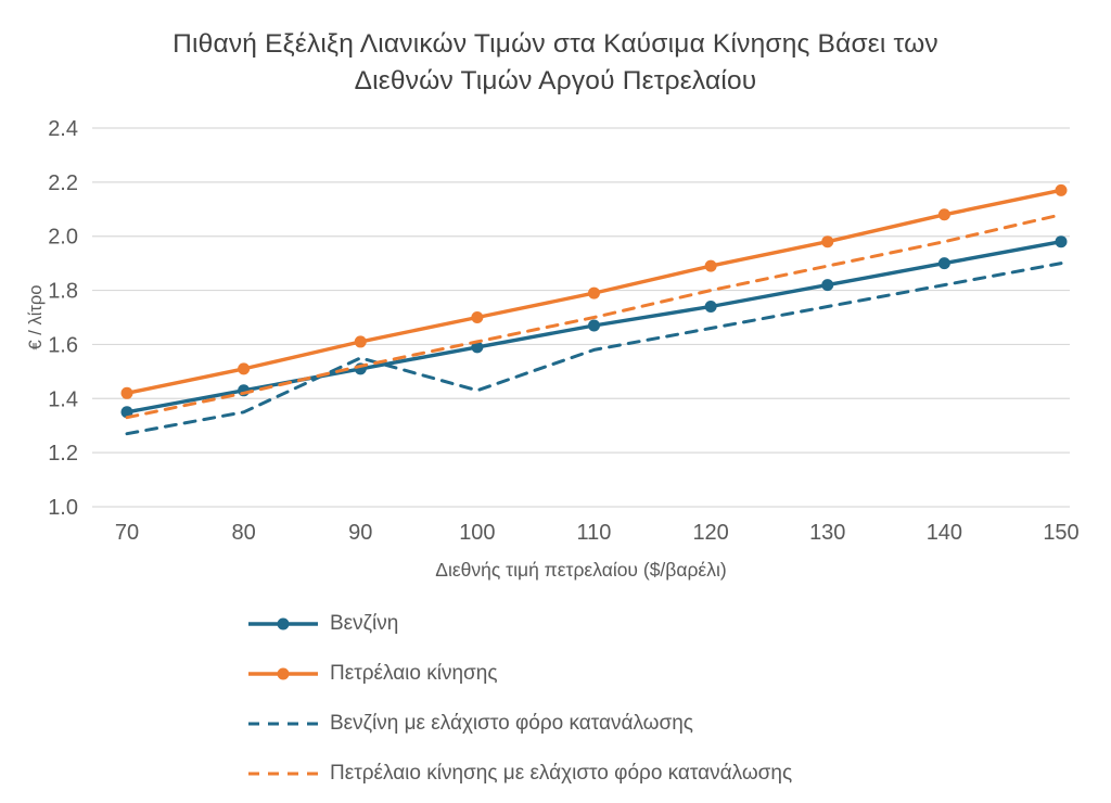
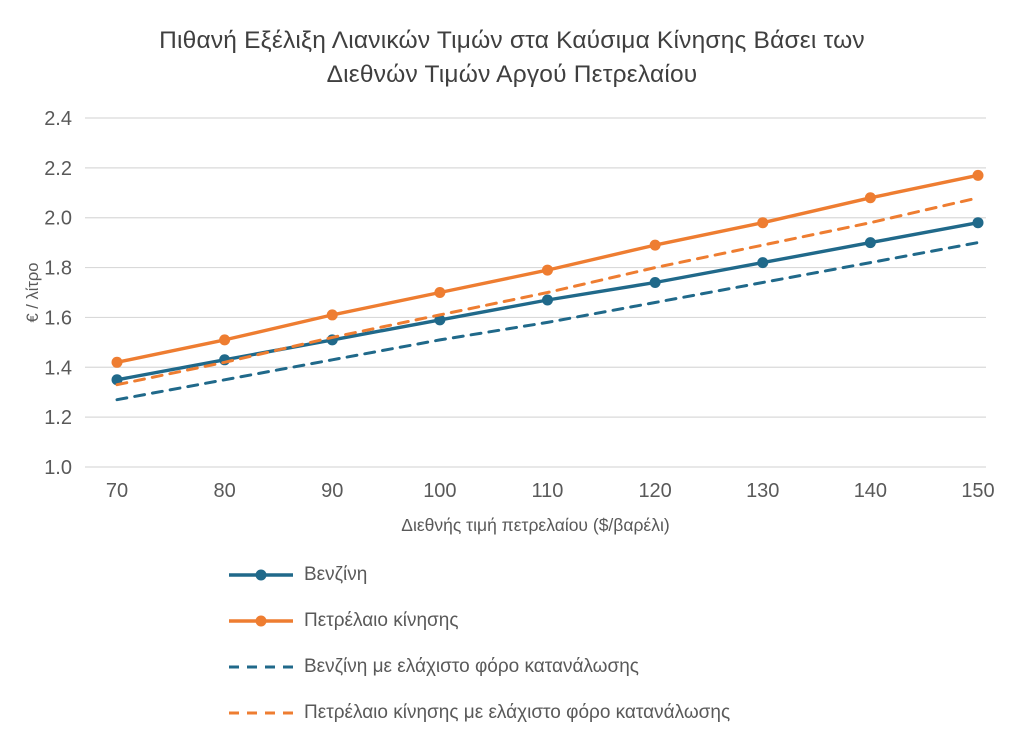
Βενζίνη με ελάχιστο φόρο κατανάλωσης/90: 1.55 -> 1.43
Βενζίνη με ελάχιστο φόρο κατανάλωσης/100: 1.43 -> 1.51
